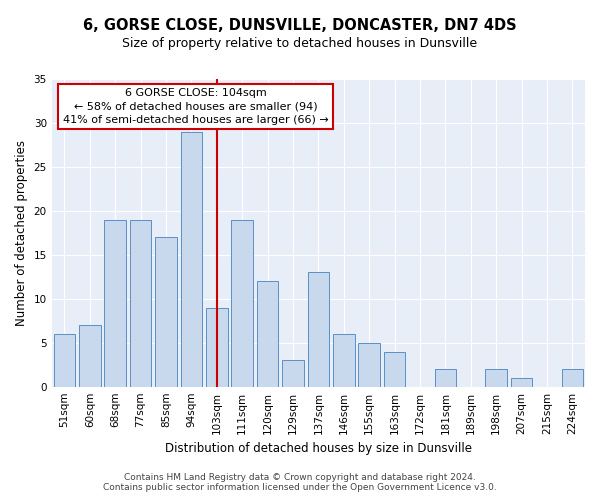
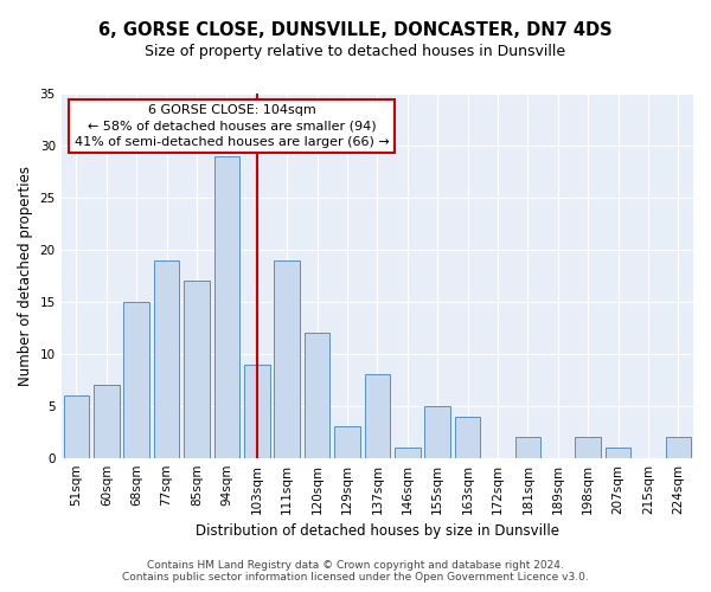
68sqm: 19 -> 15
137sqm: 13 -> 8
146sqm: 6 -> 1
